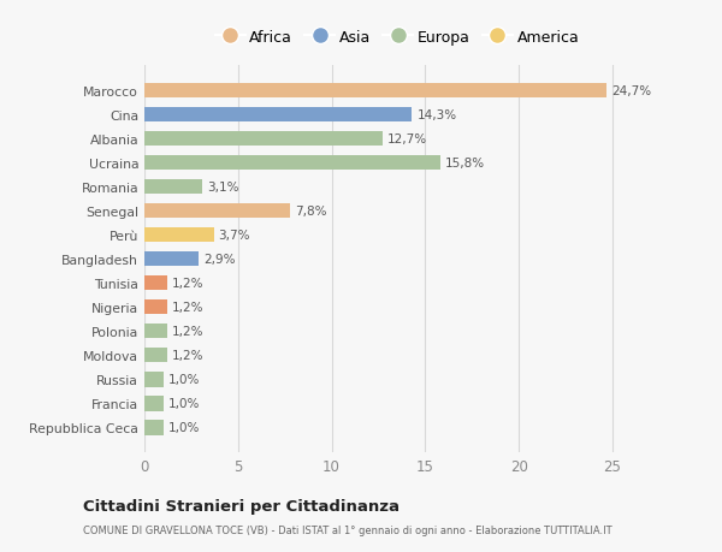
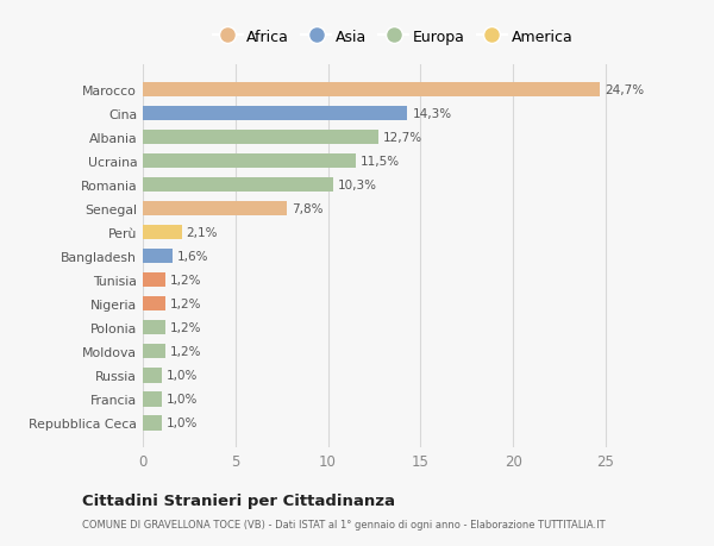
Ucraina: 15,8% -> 11,5%
Romania: 3,1% -> 10,3%
Perù: 3,7% -> 2,1%
Bangladesh: 2,9% -> 1,6%
